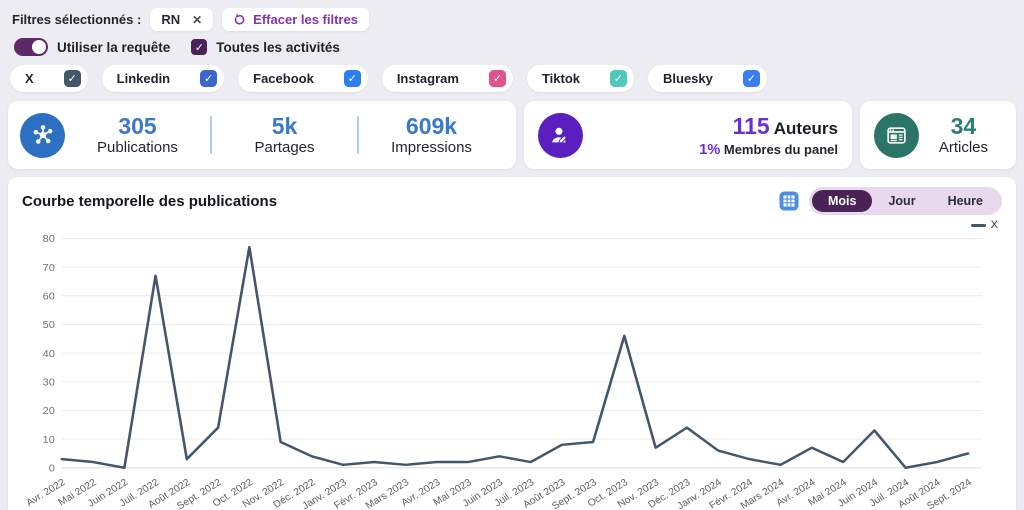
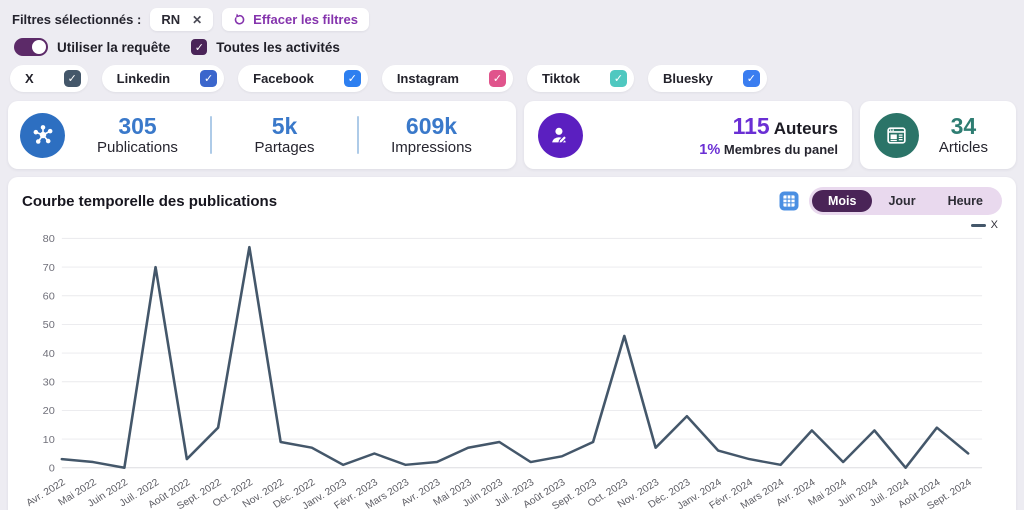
Juil. 2022: 67 -> 70
Déc. 2022: 4 -> 7
Févr. 2023: 2 -> 5
Mai 2023: 2 -> 7
Juin 2023: 4 -> 9
Août 2023: 8 -> 4
Déc. 2023: 14 -> 18
Avr. 2024: 7 -> 13
Août 2024: 2 -> 14
